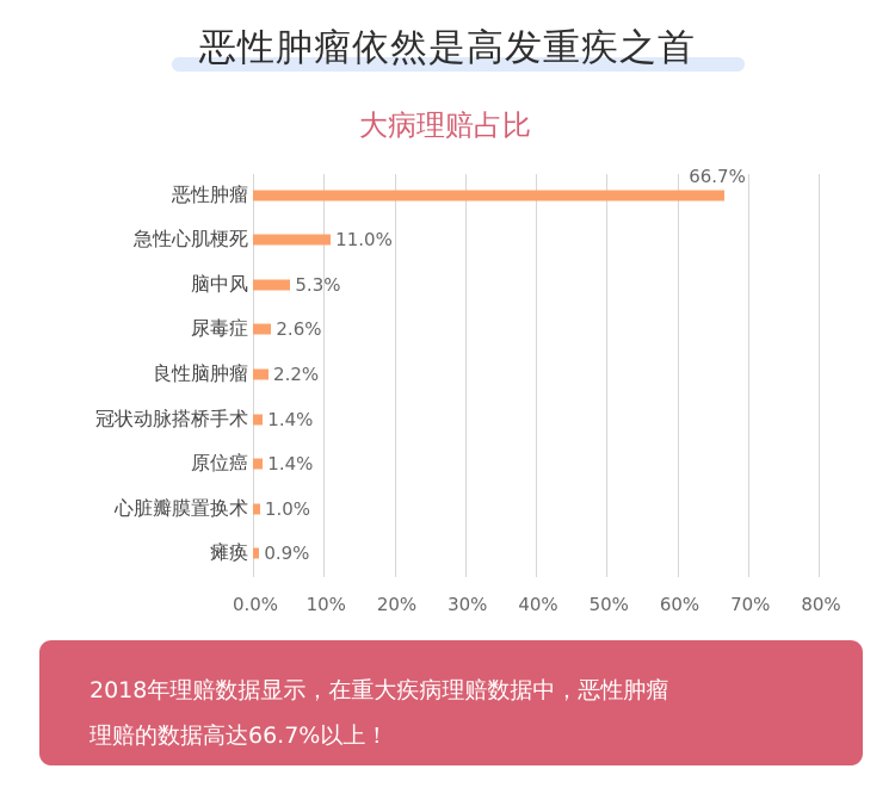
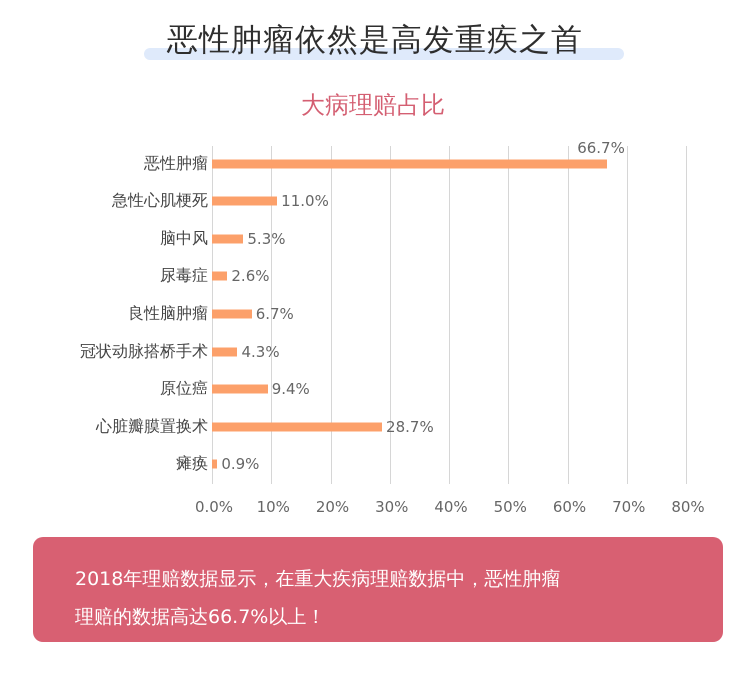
良性脑肿瘤: 2.2% -> 6.7%
冠状动脉搭桥手术: 1.4% -> 4.3%
原位癌: 1.4% -> 9.4%
心脏瓣膜置换术: 1.0% -> 28.7%
